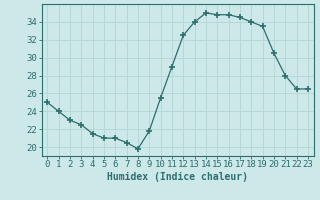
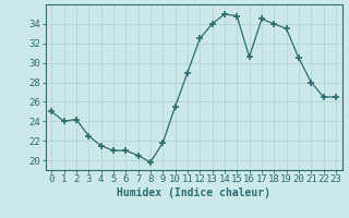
2: 23.0 -> 24.2
16: 34.8 -> 30.6
